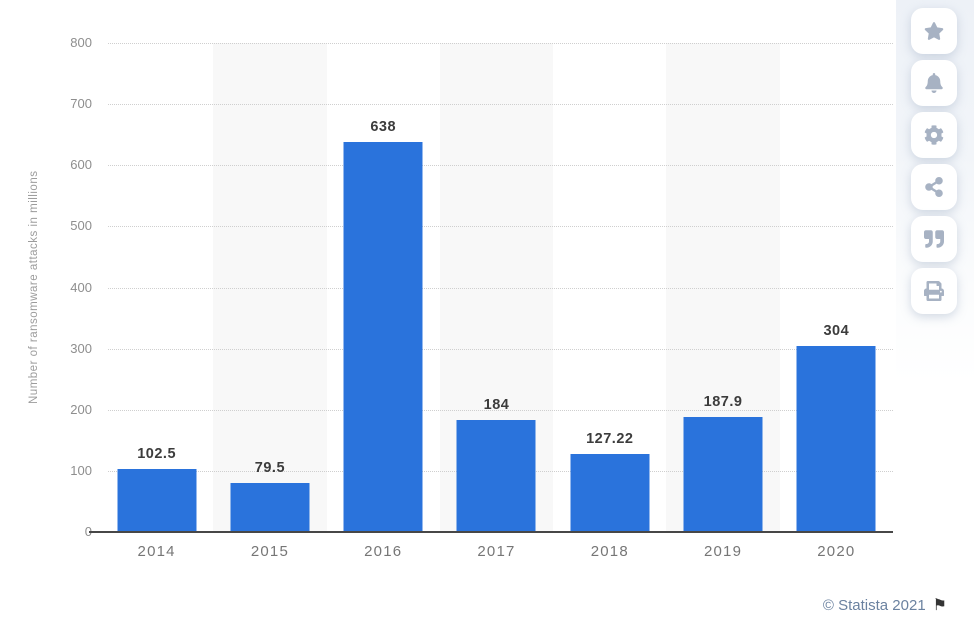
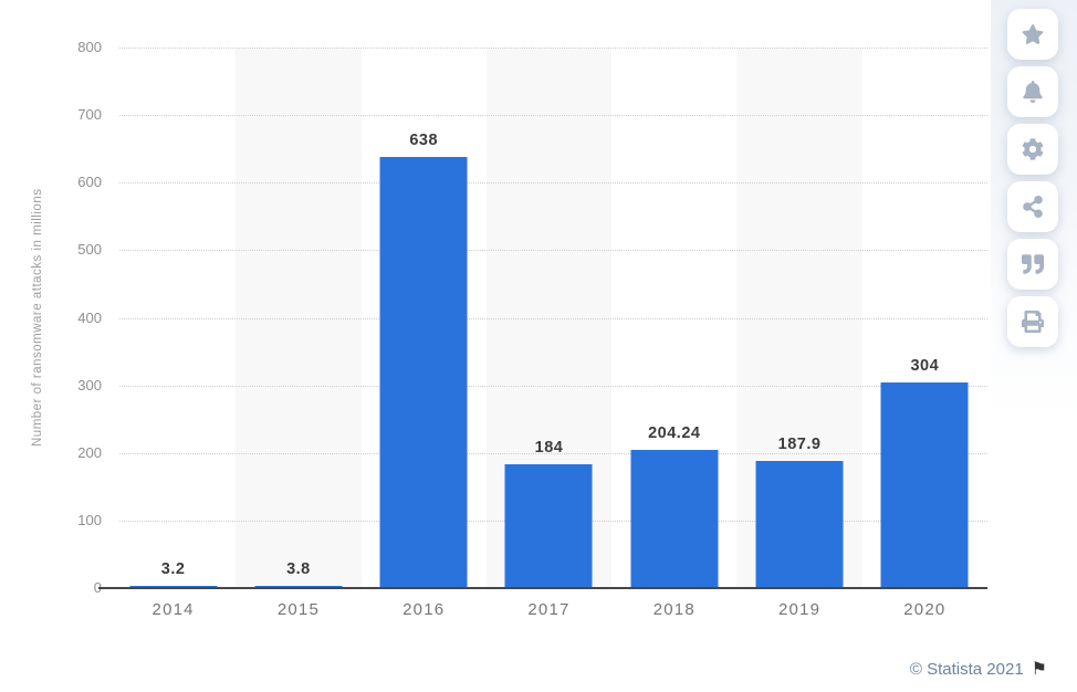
2014: 102.5 -> 3.2
2015: 79.5 -> 3.8
2018: 127.22 -> 204.24
